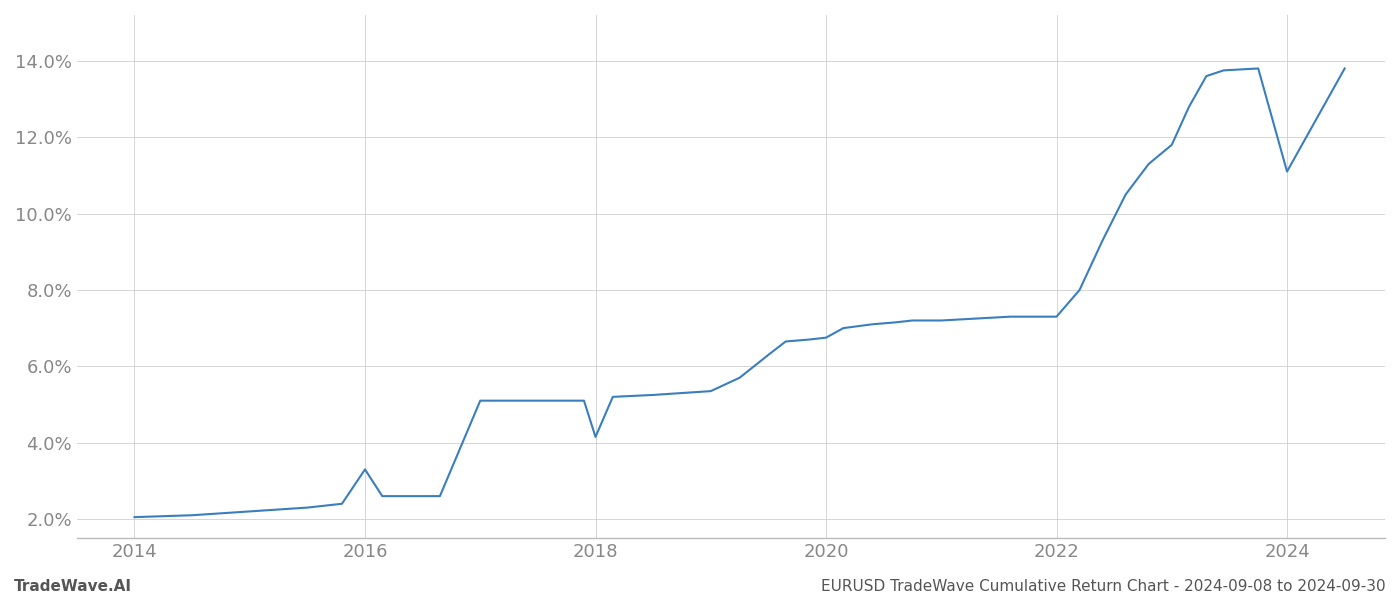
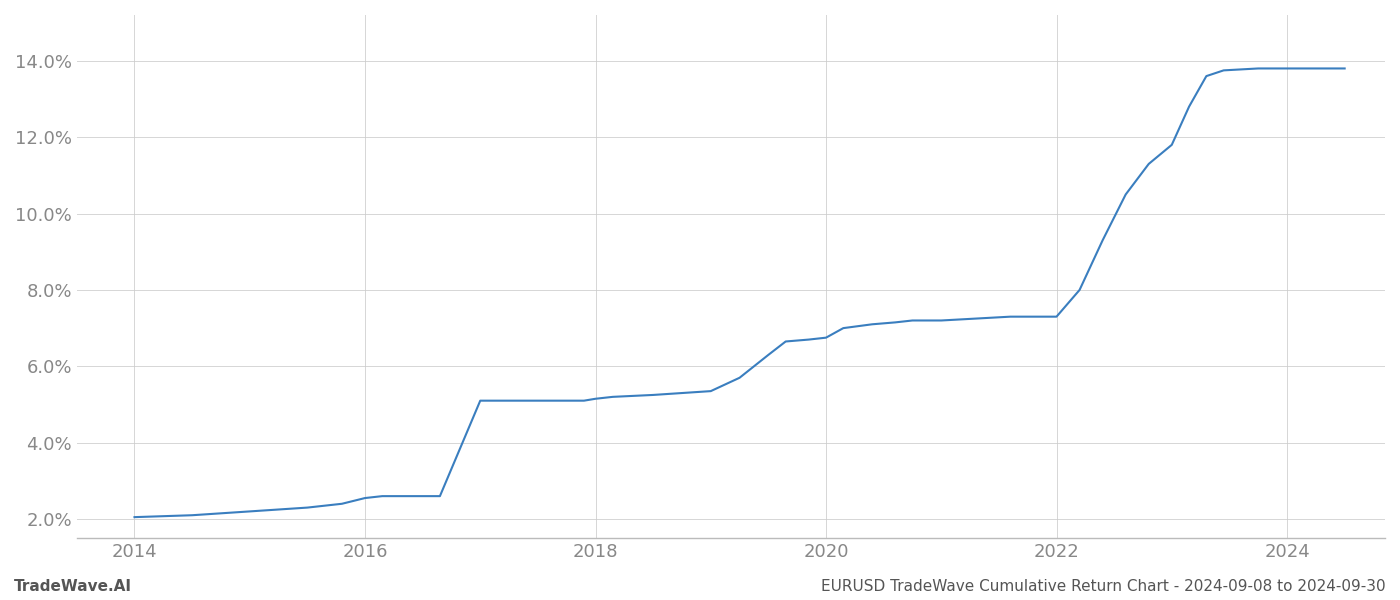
2016: 3.30% -> 2.55%
2018: 4.15% -> 5.15%
2024: 11.10% -> 13.80%
